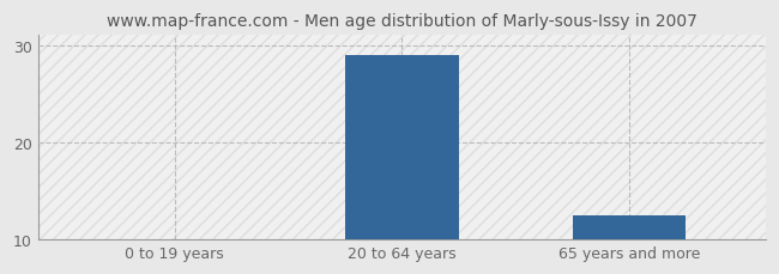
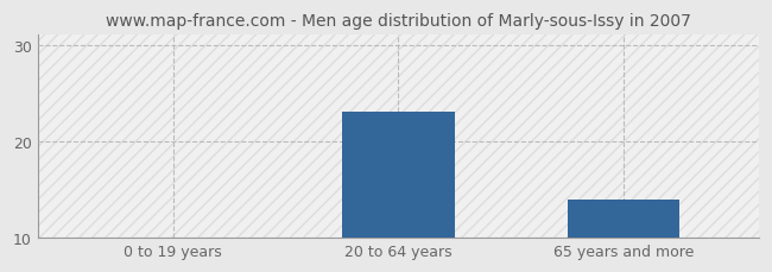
20 to 64 years: 29.0 -> 23.0
65 years and more: 12.5 -> 14.0
